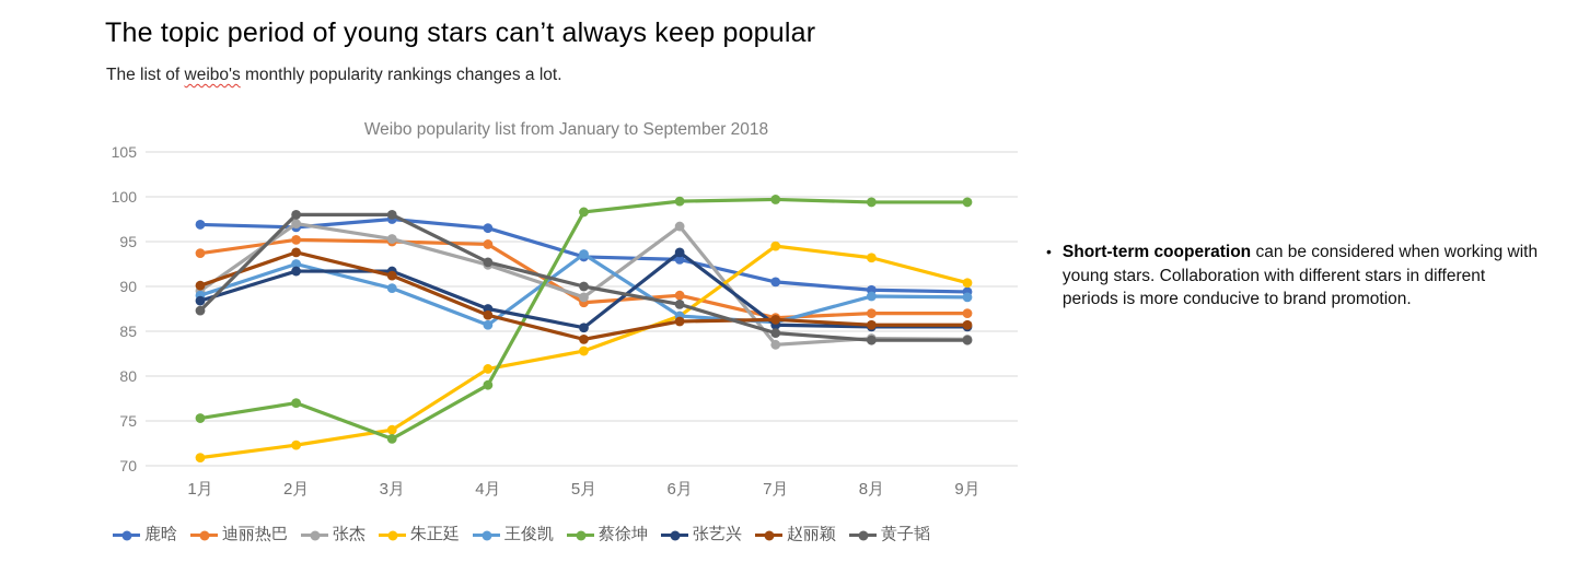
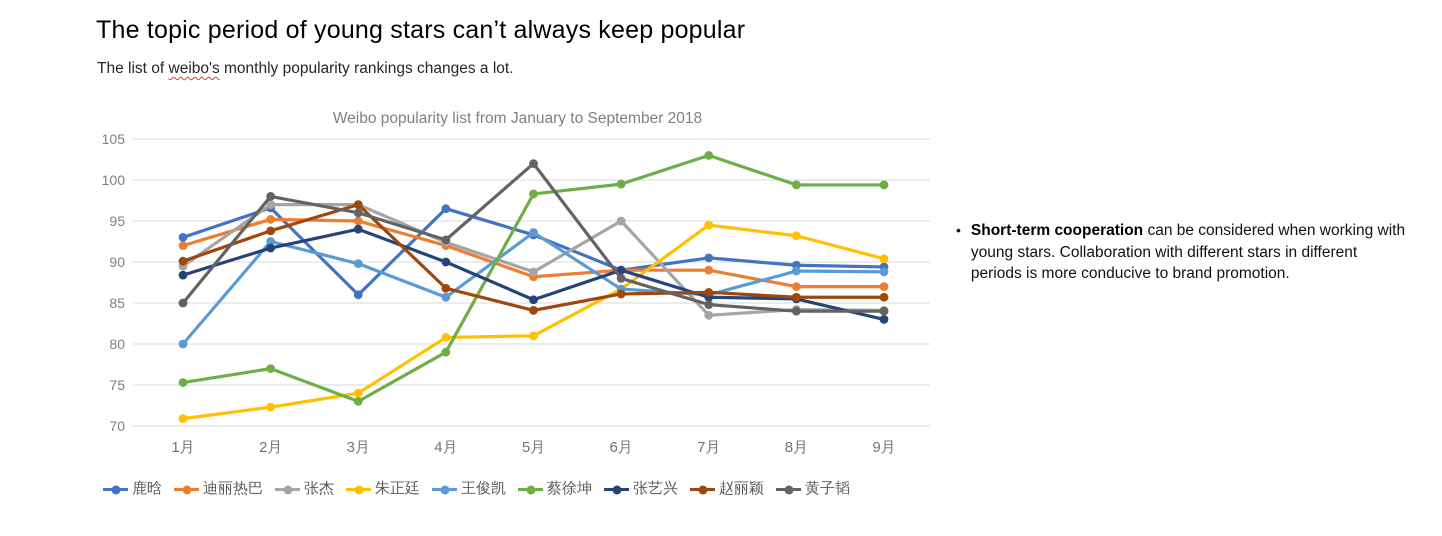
鹿晗/1月: 97 -> 93
迪丽热巴/1月: 94 -> 92
王俊凯/1月: 89 -> 80
黄子韬/1月: 87 -> 85
鹿晗/3月: 98 -> 86
张杰/3月: 95 -> 97
张艺兴/3月: 92 -> 94
赵丽颖/3月: 91 -> 97
黄子韬/3月: 98 -> 96
迪丽热巴/4月: 95 -> 92
张艺兴/4月: 88 -> 90
朱正廷/5月: 83 -> 81
黄子韬/5月: 90 -> 102
鹿晗/6月: 93 -> 89
张杰/6月: 97 -> 95
张艺兴/6月: 94 -> 89
迪丽热巴/7月: 86 -> 89
蔡徐坤/7月: 100 -> 103
张艺兴/9月: 86 -> 83
